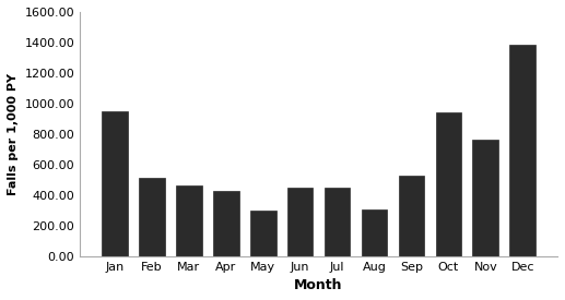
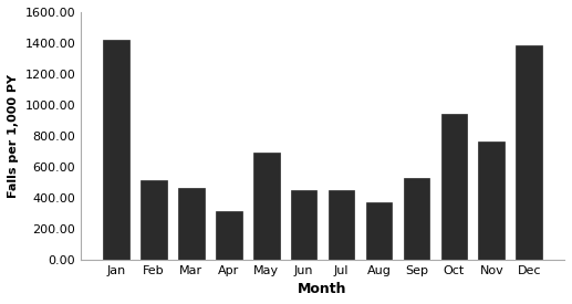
Jan: 950 -> 1420
Apr: 420 -> 310
May: 300 -> 690
Aug: 310 -> 370
